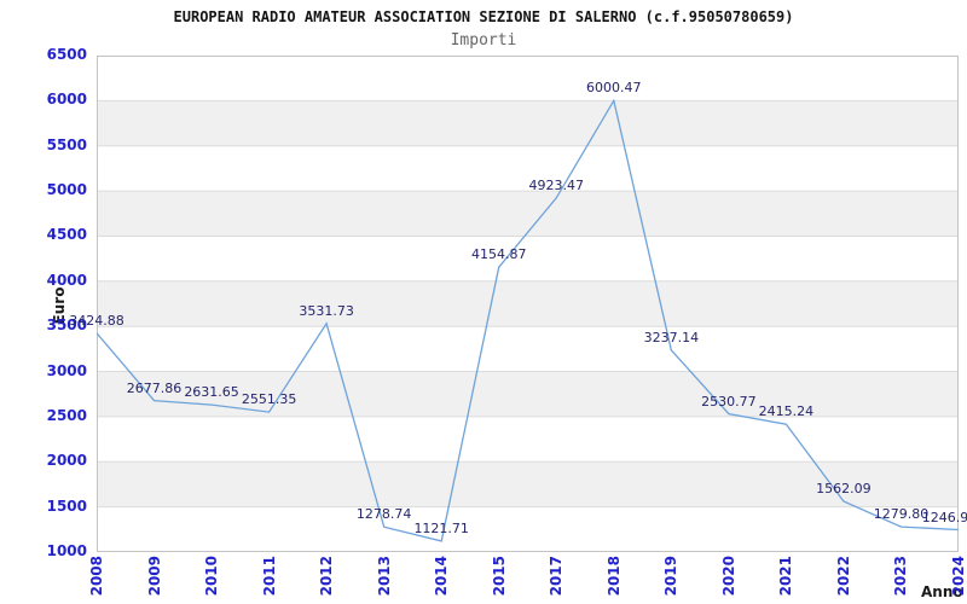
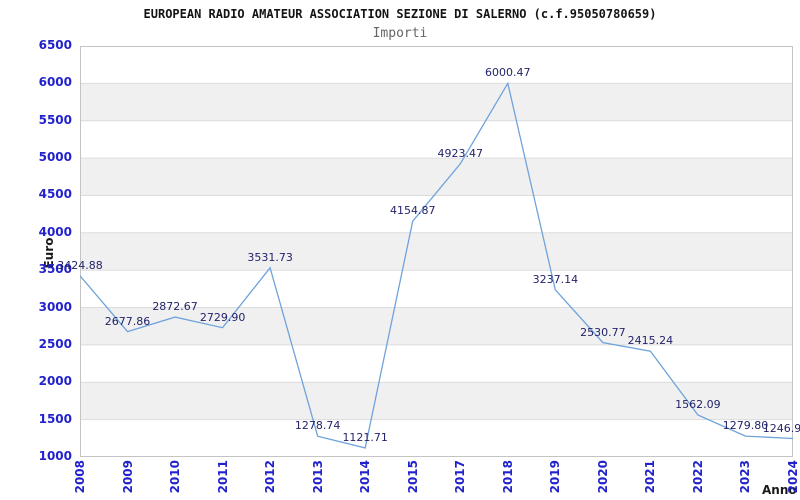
2010: 2631.65 -> 2872.67
2011: 2551.35 -> 2729.90
